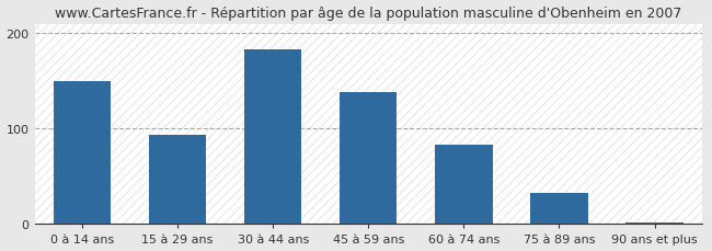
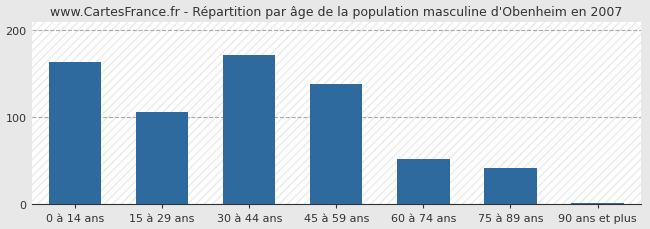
0 à 14 ans: 150 -> 164
15 à 29 ans: 93 -> 106
30 à 44 ans: 183 -> 172
60 à 74 ans: 83 -> 52
75 à 89 ans: 33 -> 42
